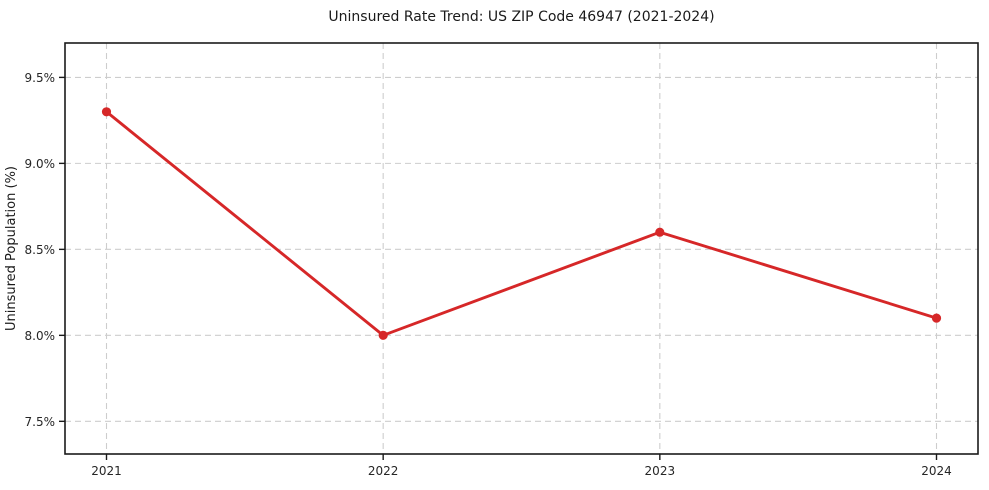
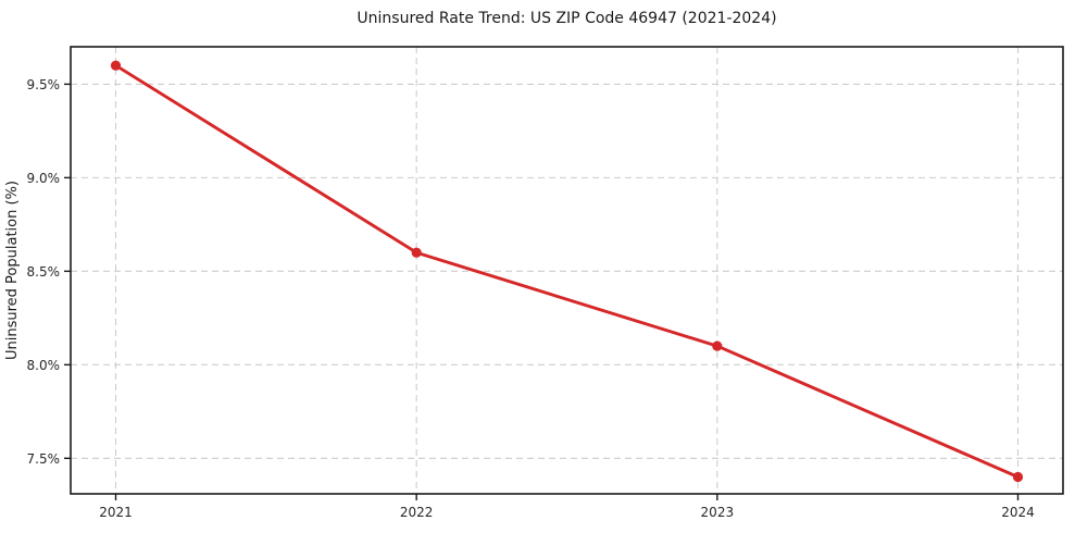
2021: 9.3% -> 9.6%
2022: 8.0% -> 8.6%
2023: 8.6% -> 8.1%
2024: 8.1% -> 7.4%
